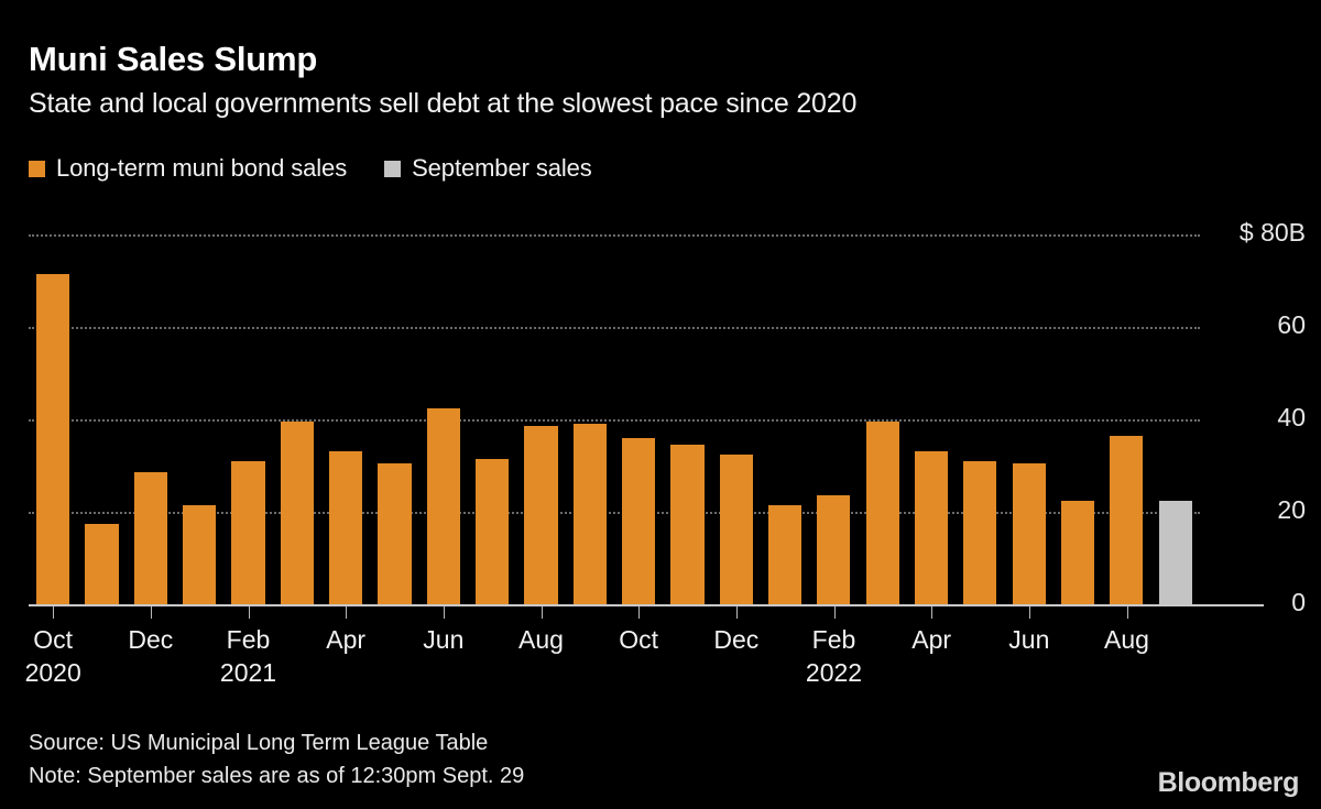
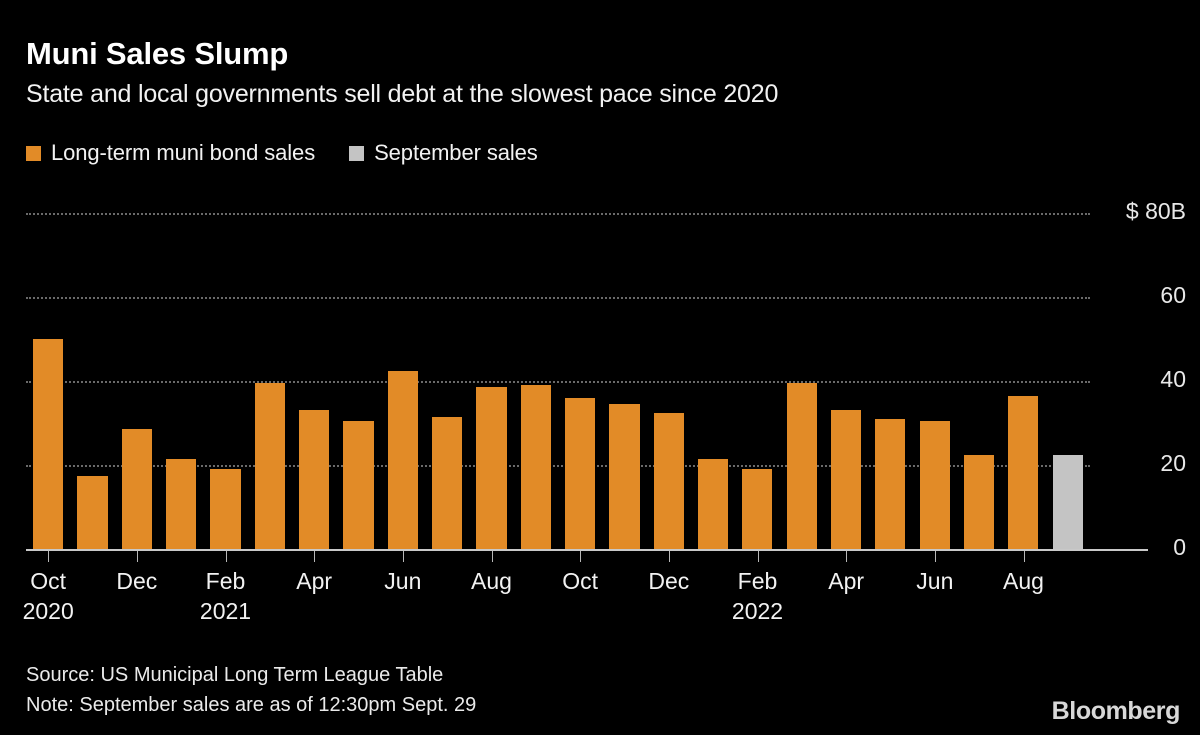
Oct 2020: 72 -> 50
Feb 2021: 31 -> 19
Feb 2022: 24 -> 19
